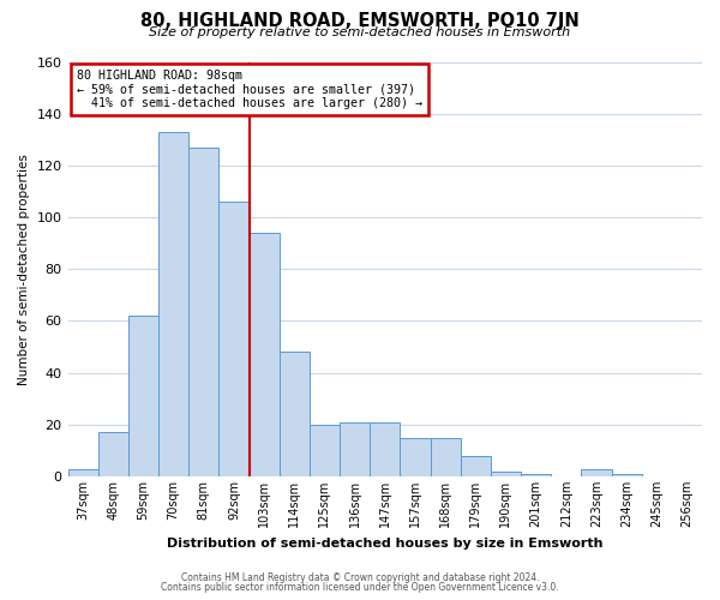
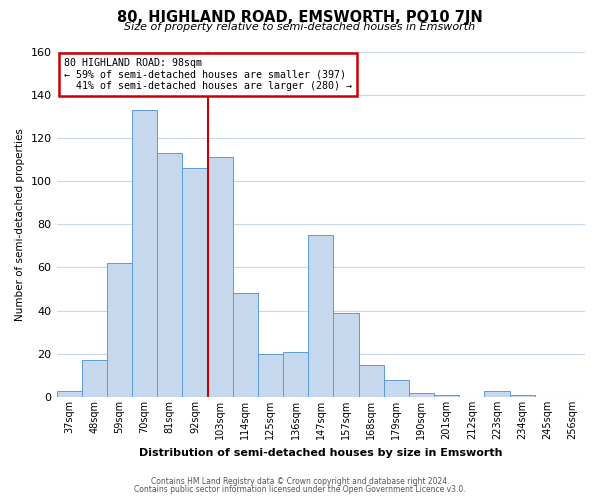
81sqm: 127 -> 113
103sqm: 94 -> 111
147sqm: 21 -> 75
157sqm: 15 -> 39
